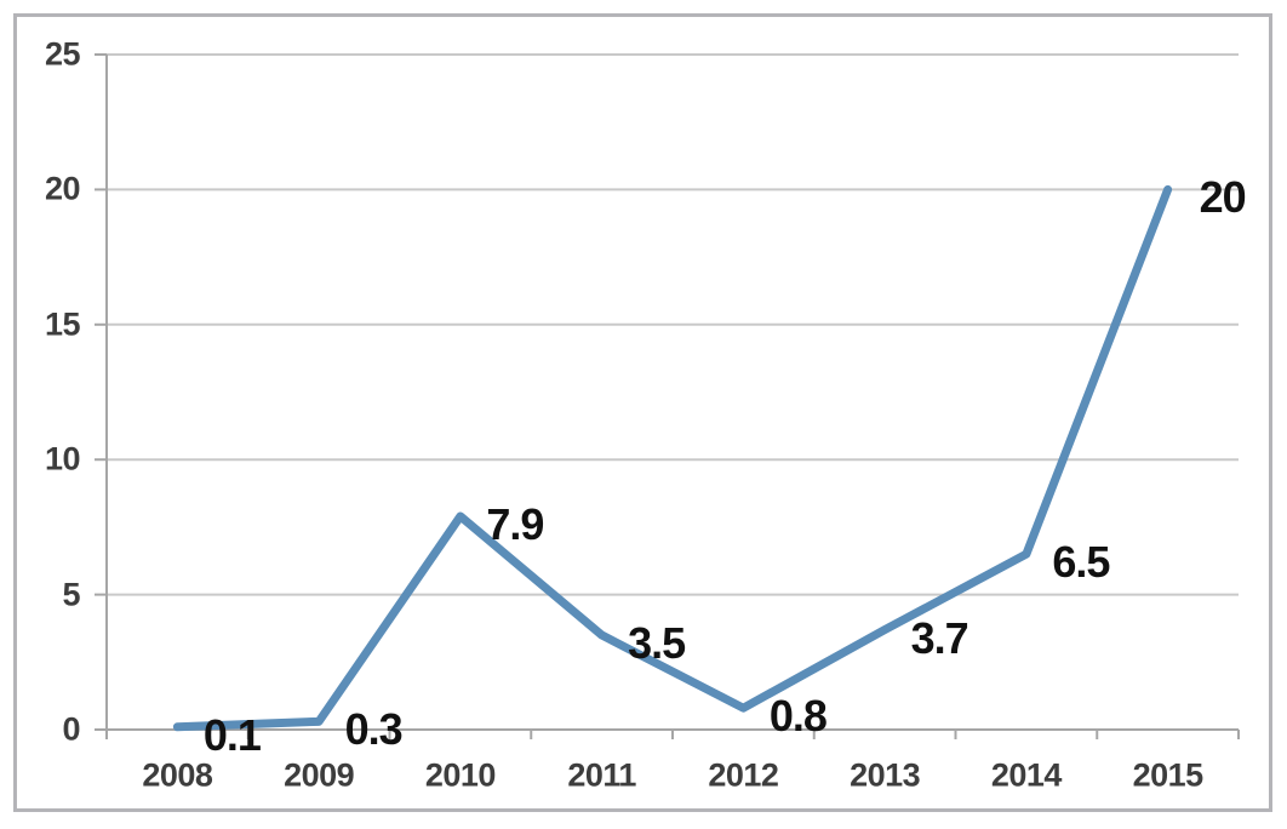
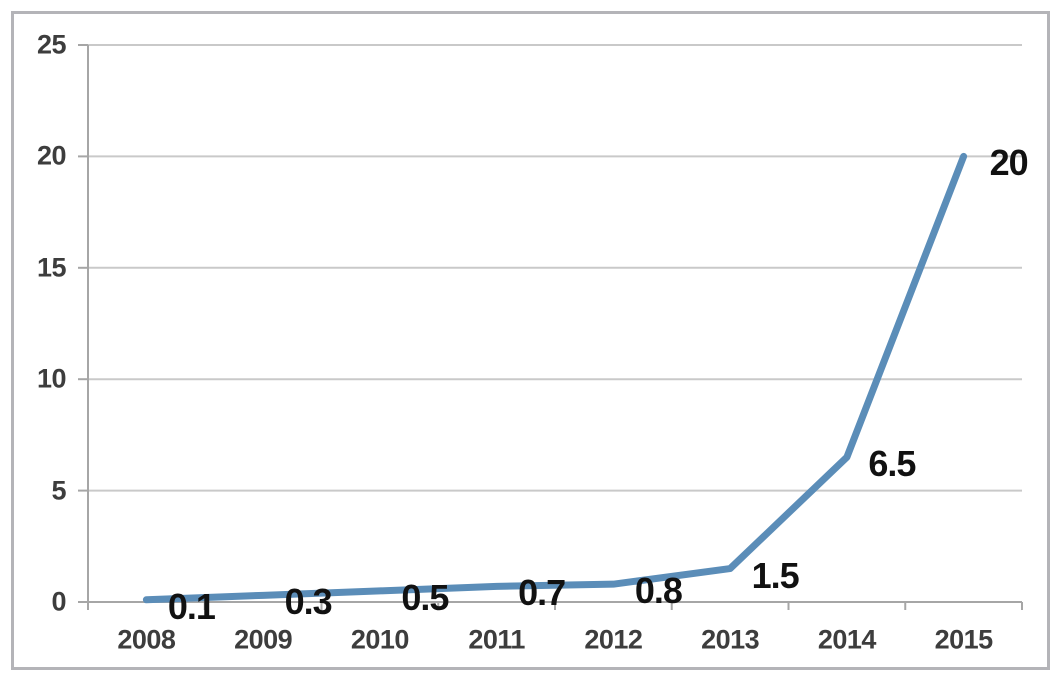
2010: 7.9 -> 0.5
2011: 3.5 -> 0.7
2013: 3.7 -> 1.5
